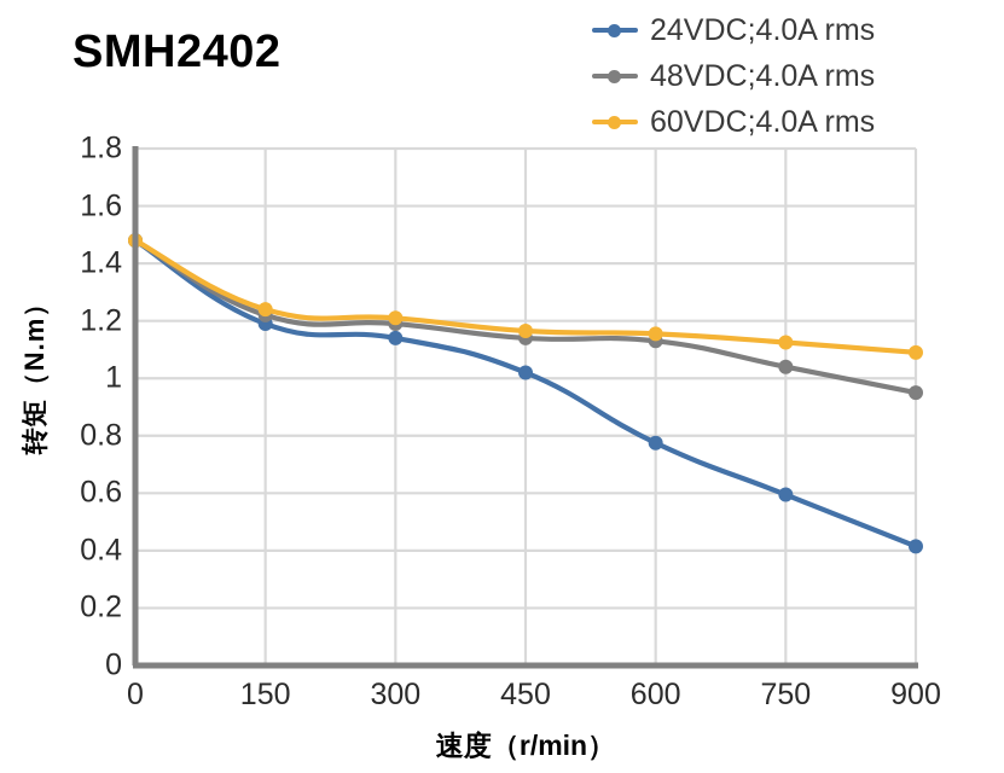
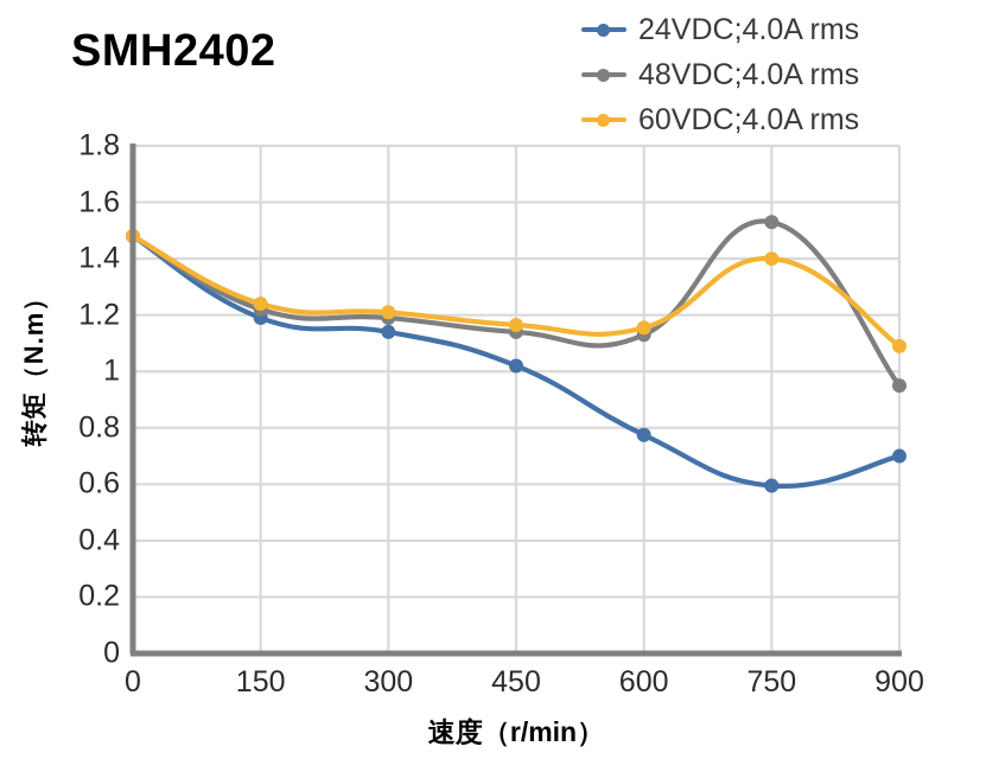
48VDC;4.0A rms/750: 1.04 -> 1.53
60VDC;4.0A rms/750: 1.12 -> 1.40
24VDC;4.0A rms/900: 0.41 -> 0.70
